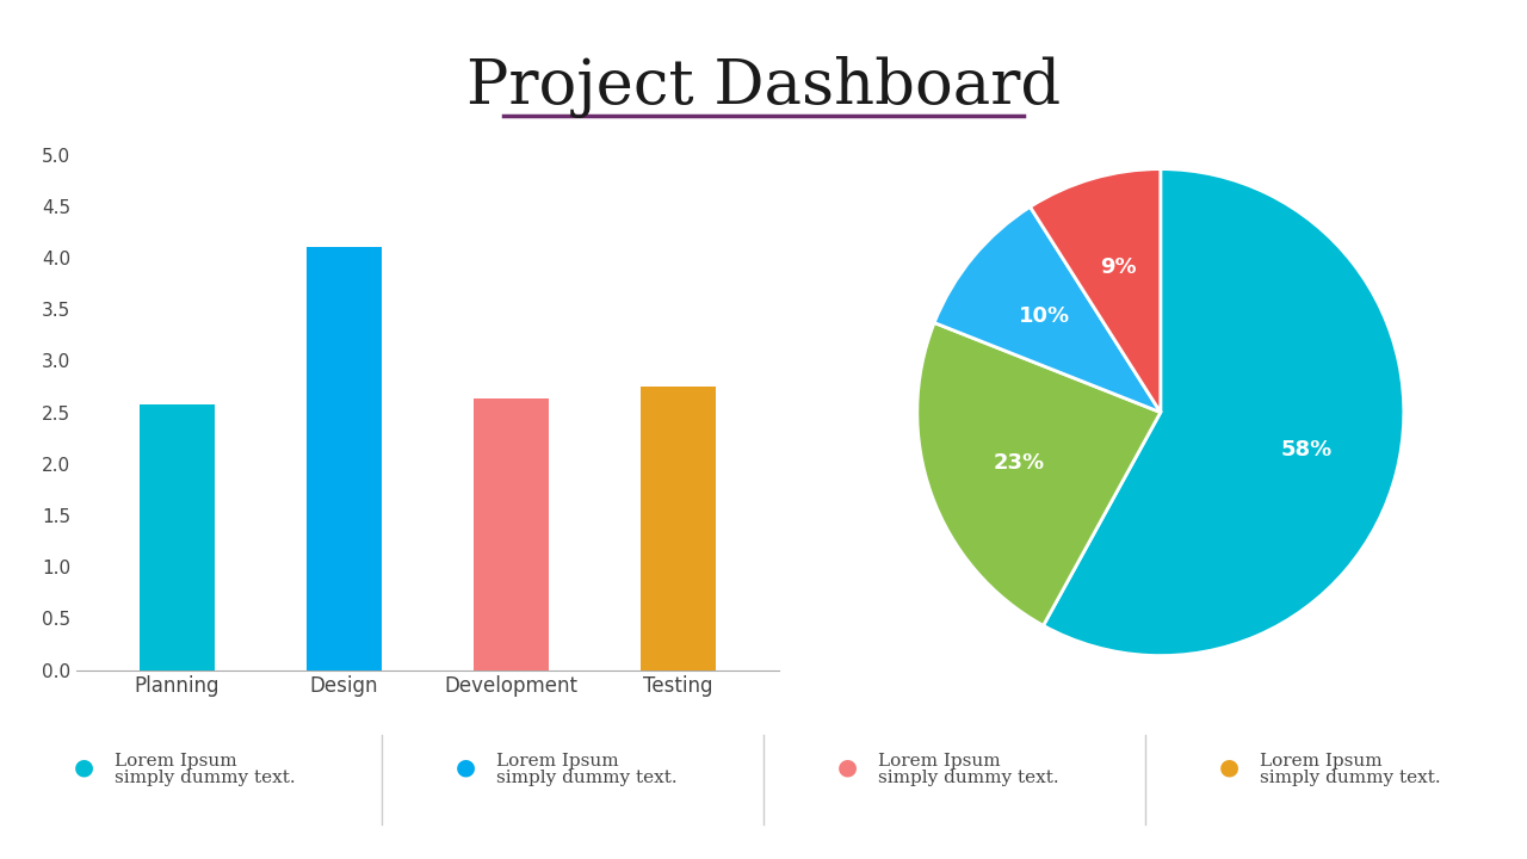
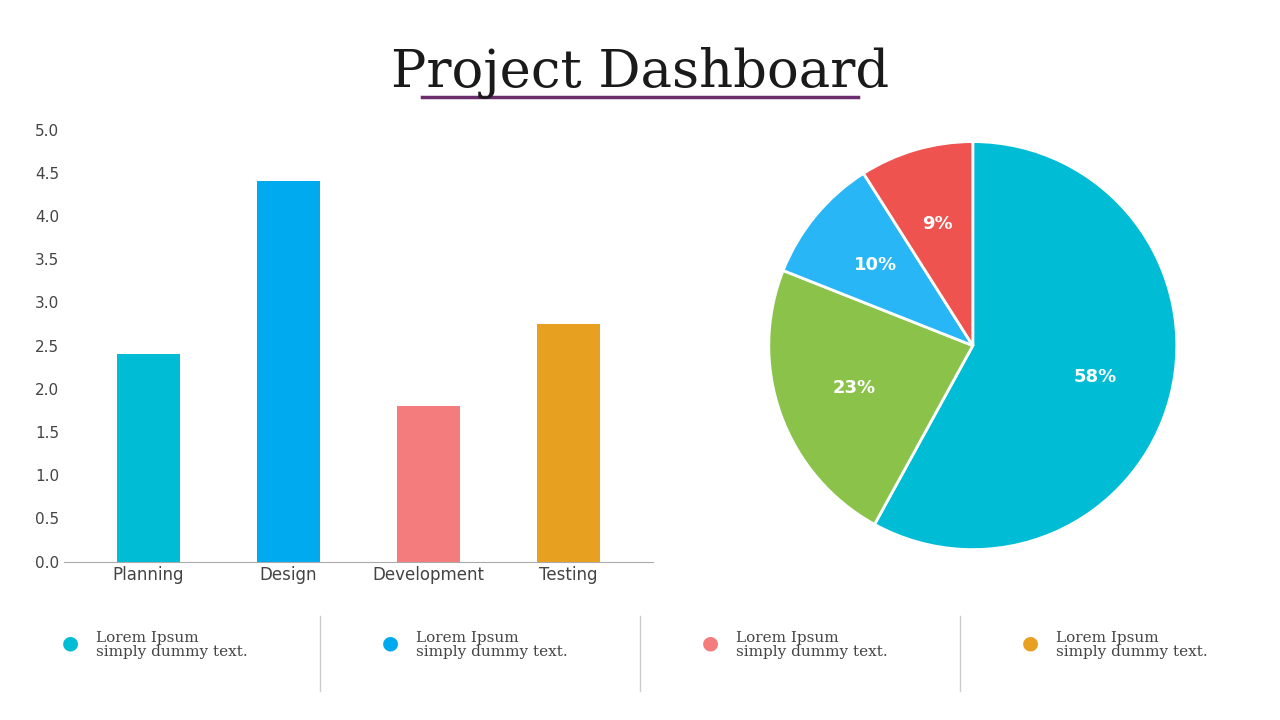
Planning: 2.58 -> 2.40
Design: 4.10 -> 4.40
Development: 2.64 -> 1.80
